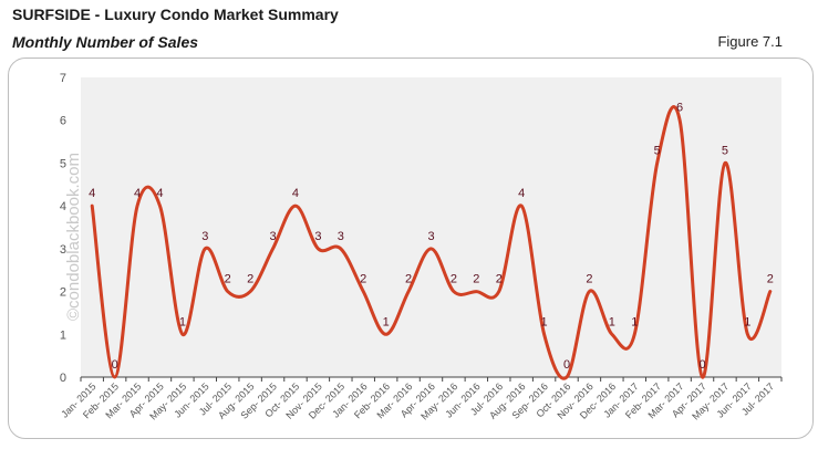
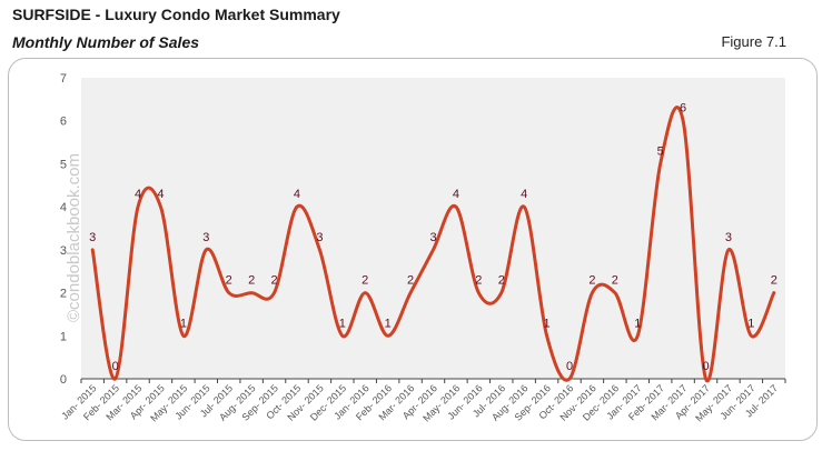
Jan- 2015: 4 -> 3
Sep- 2015: 3 -> 2
Dec- 2015: 3 -> 1
May- 2016: 2 -> 4
Dec- 2016: 1 -> 2
May- 2017: 5 -> 3
